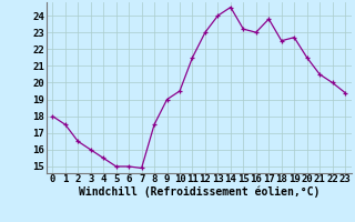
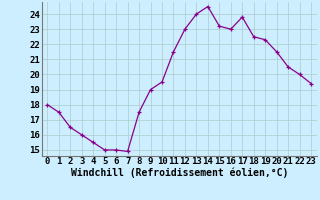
19: 22.7 -> 22.3
